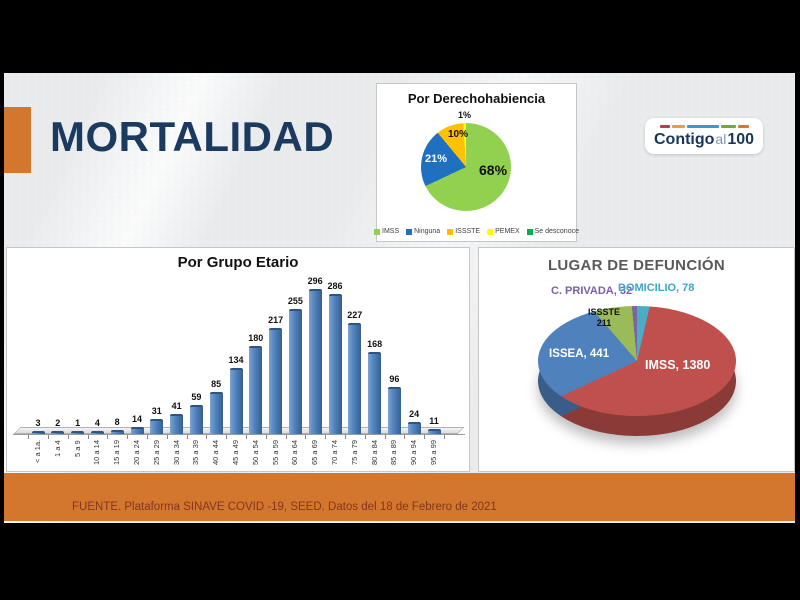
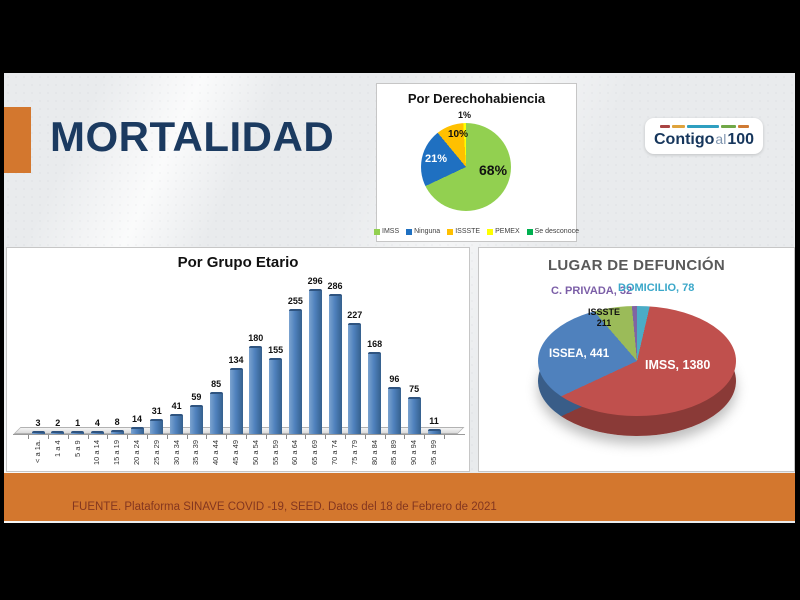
Por Grupo Etario/55 a 59: 217 -> 155
Por Grupo Etario/90 a 94: 24 -> 75
